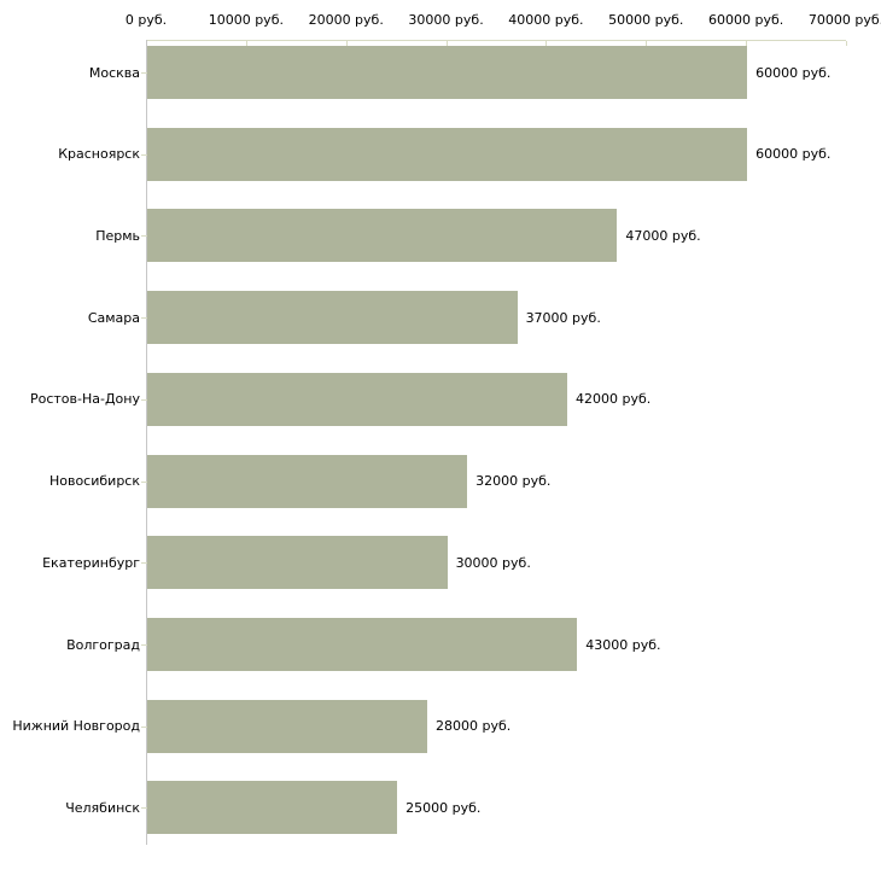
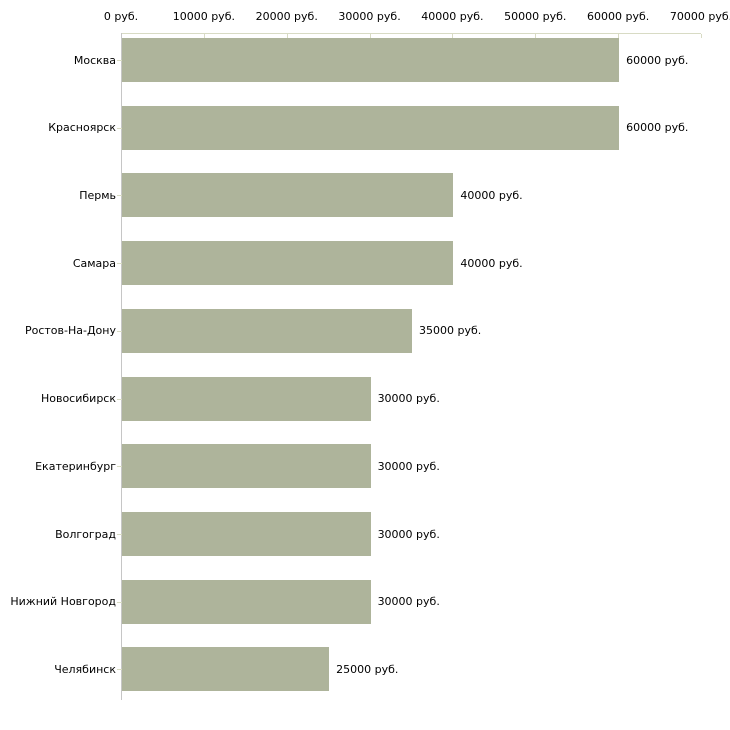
Пермь: 47000 -> 40000
Самара: 37000 -> 40000
Ростов-На-Дону: 42000 -> 35000
Новосибирск: 32000 -> 30000
Волгоград: 43000 -> 30000
Нижний Новгород: 28000 -> 30000
